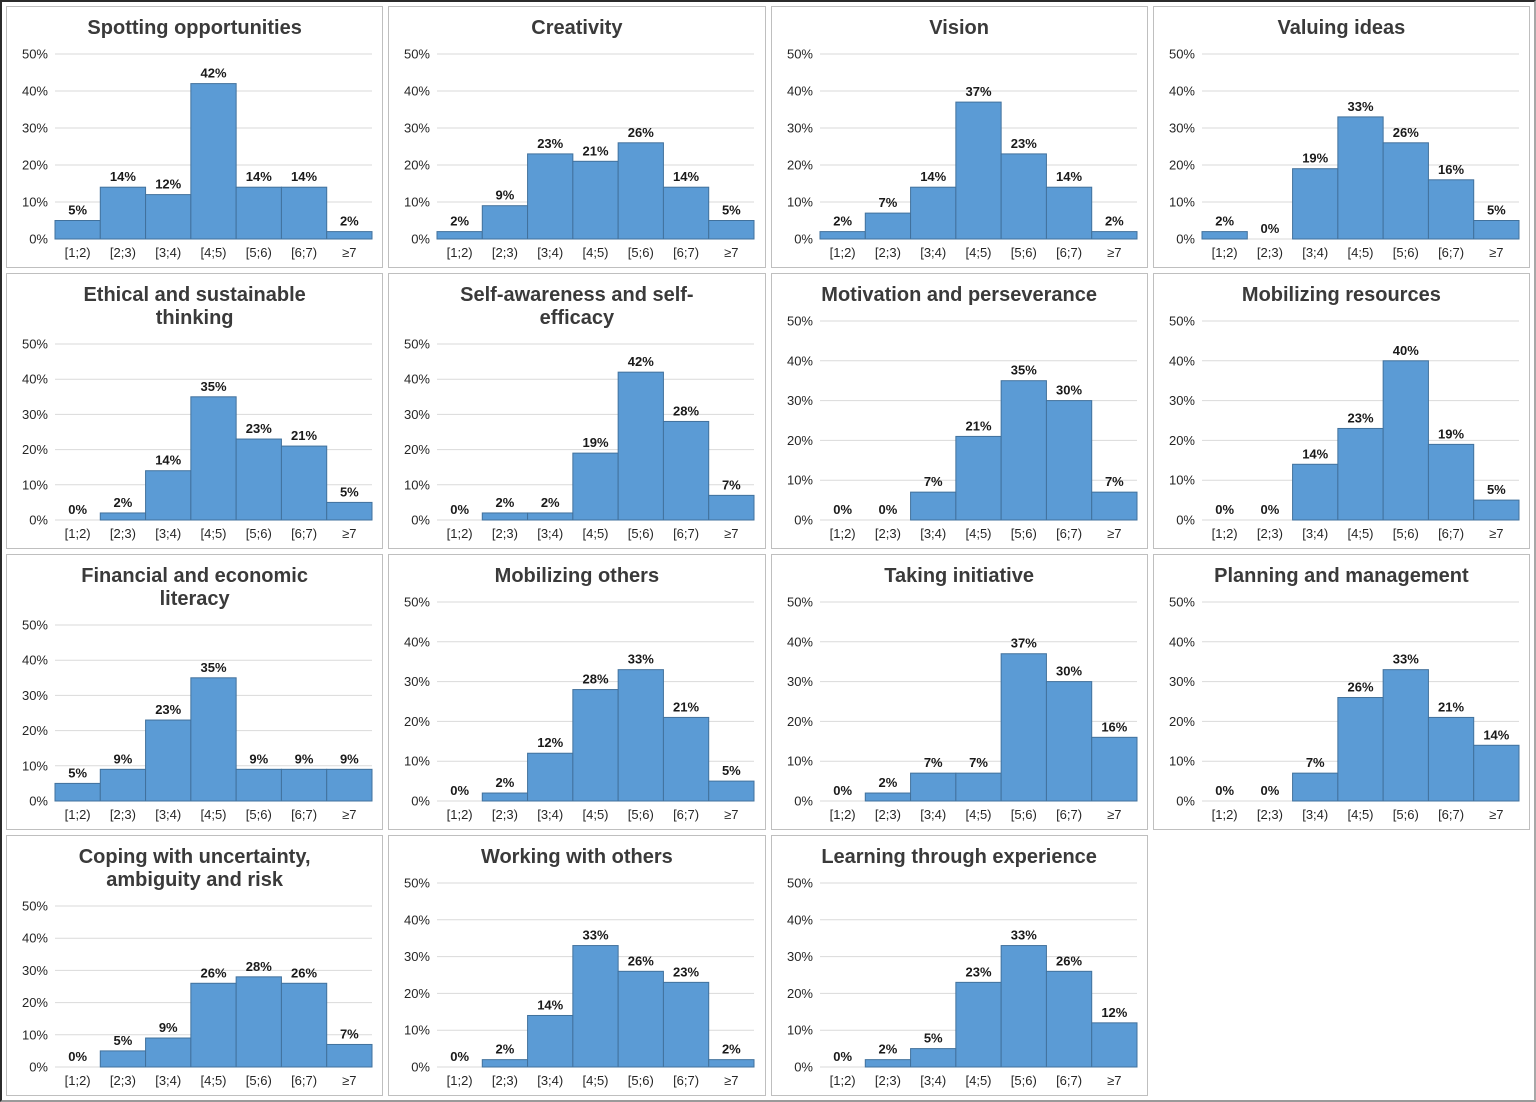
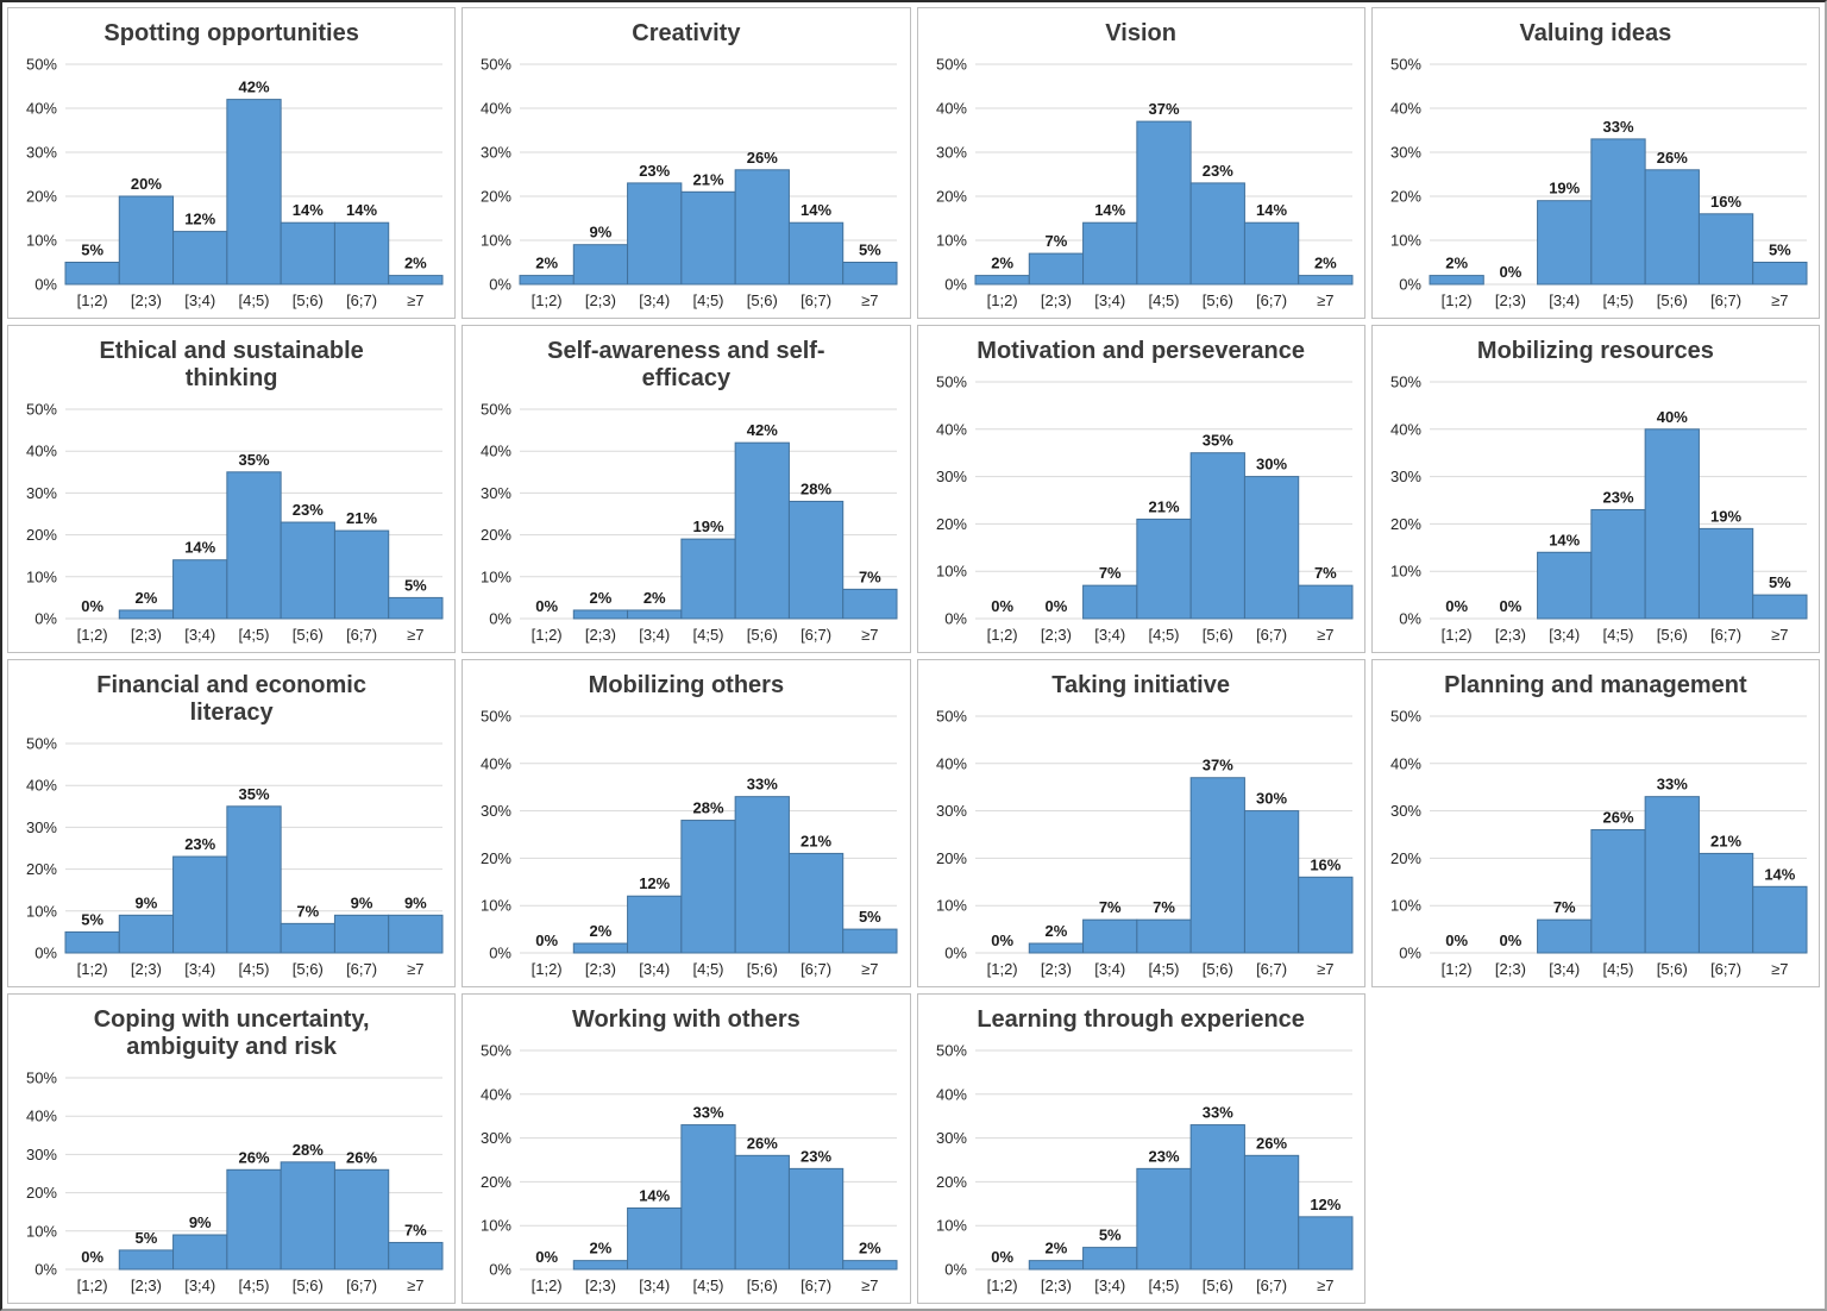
Spotting opportunities/[2;3): 14% -> 20%
Financial and economic literacy/[5;6): 9% -> 7%
